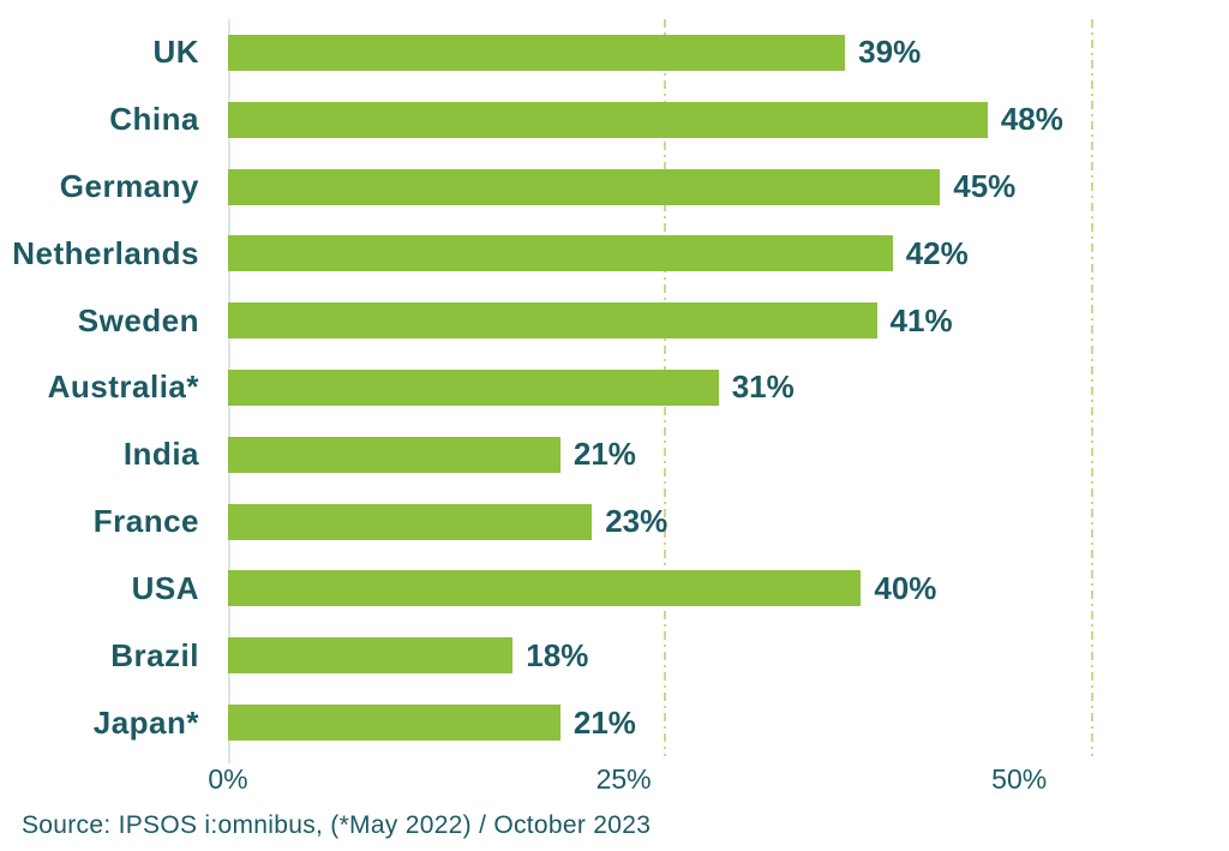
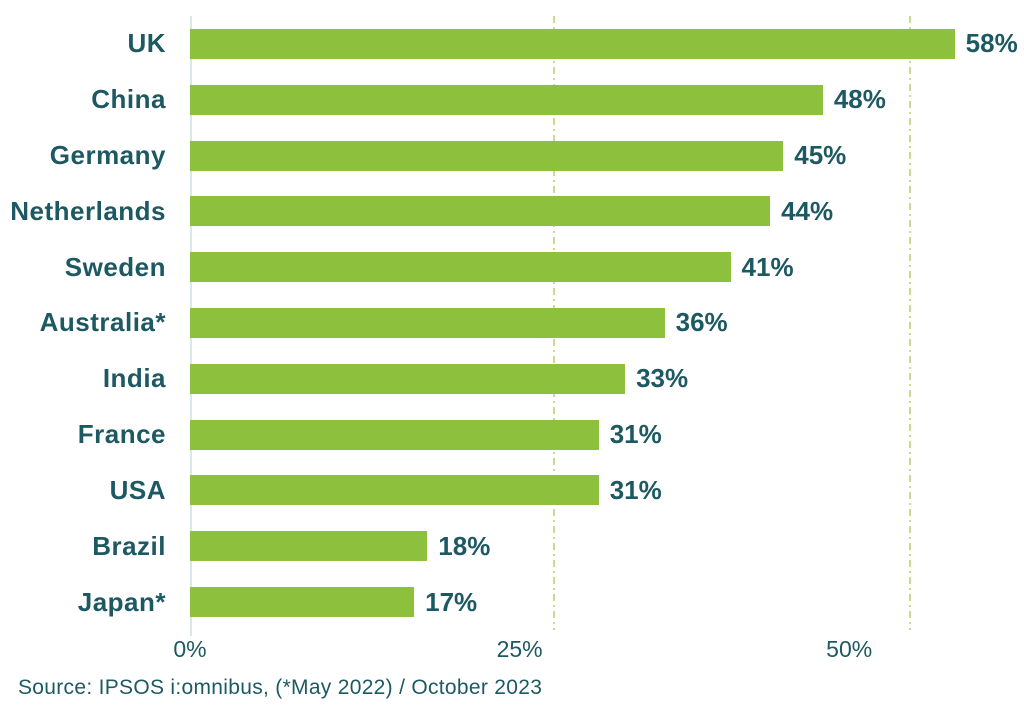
UK: 39% -> 58%
Netherlands: 42% -> 44%
Australia*: 31% -> 36%
India: 21% -> 33%
France: 23% -> 31%
USA: 40% -> 31%
Japan*: 21% -> 17%
